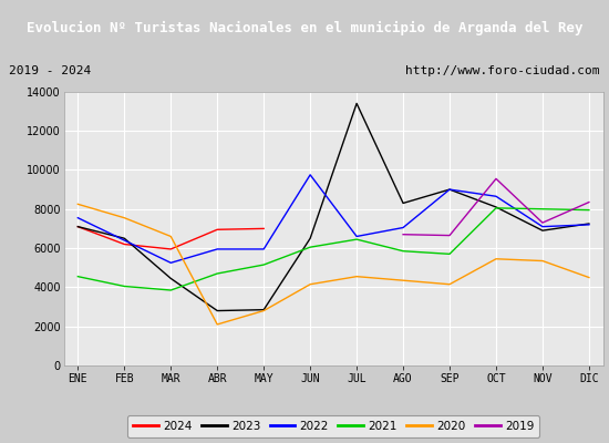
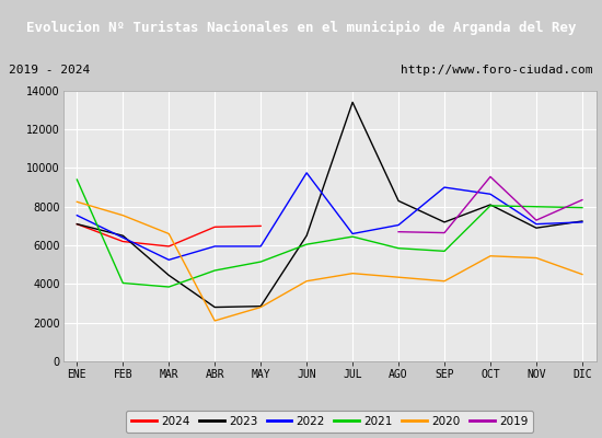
2021/ENE: 4600 -> 9400
2023/SEP: 9000 -> 7200
